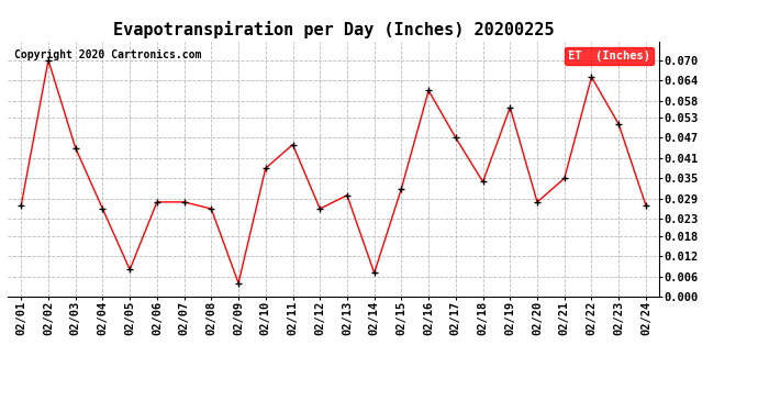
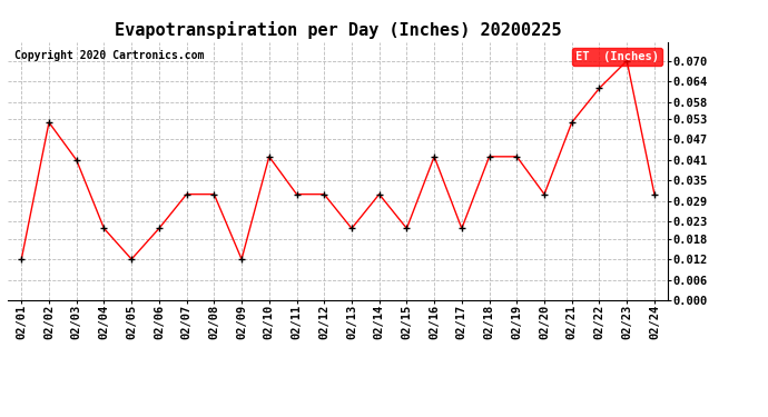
02/01: 0.027 -> 0.012
02/02: 0.070 -> 0.052
02/03: 0.044 -> 0.041
02/04: 0.026 -> 0.021
02/05: 0.008 -> 0.012
02/06: 0.028 -> 0.021
02/07: 0.028 -> 0.031
02/08: 0.026 -> 0.031
02/09: 0.004 -> 0.012
02/10: 0.038 -> 0.042
02/11: 0.045 -> 0.031
02/12: 0.026 -> 0.031
02/13: 0.030 -> 0.021
02/14: 0.007 -> 0.031
02/15: 0.032 -> 0.021
02/16: 0.061 -> 0.042
02/17: 0.047 -> 0.021
02/18: 0.034 -> 0.042
02/19: 0.056 -> 0.042
02/20: 0.028 -> 0.031
02/21: 0.035 -> 0.052
02/22: 0.065 -> 0.062
02/23: 0.051 -> 0.070
02/24: 0.027 -> 0.031
